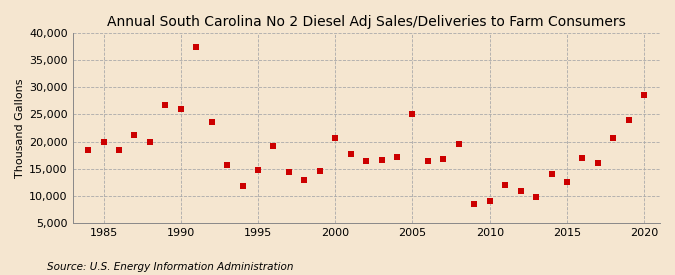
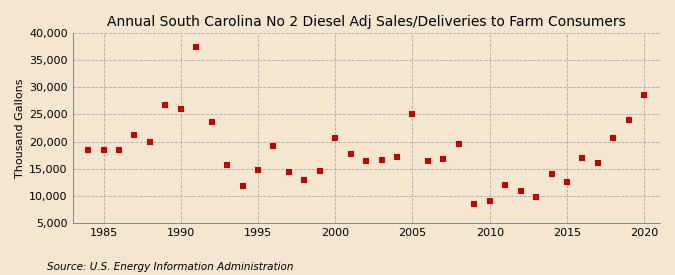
1985: 20,000 -> 18,400
